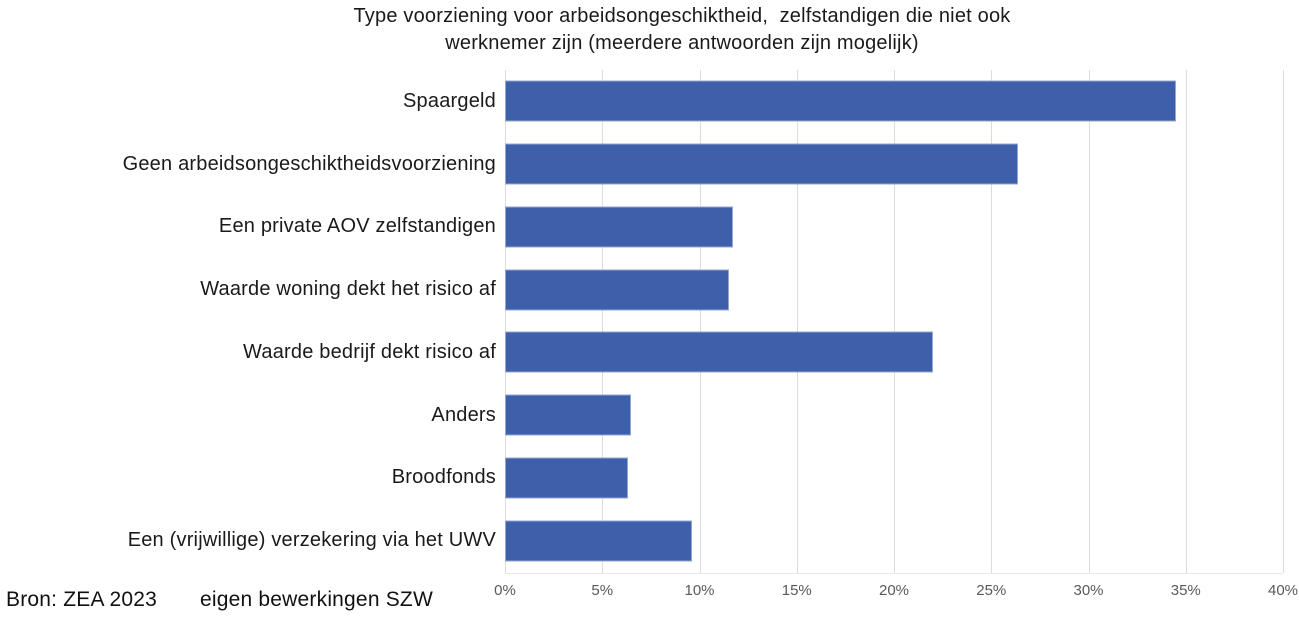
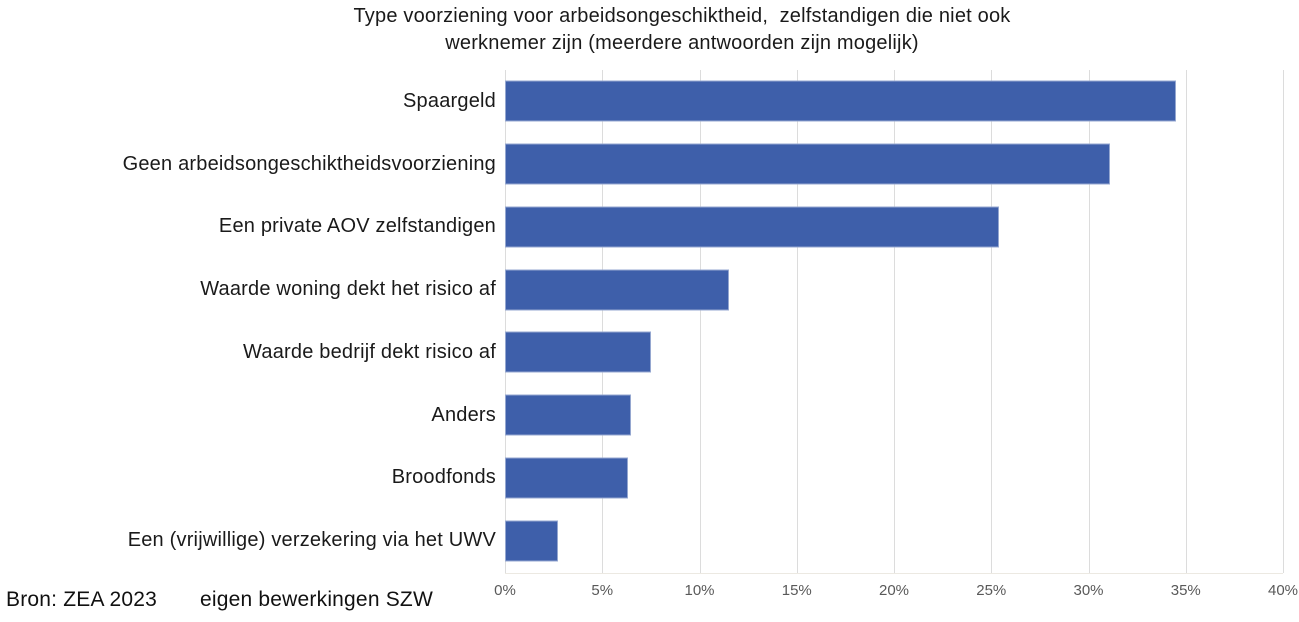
Geen arbeidsongeschiktheidsvoorziening: 26.4% -> 31.1%
Een private AOV zelfstandigen: 11.7% -> 25.4%
Waarde bedrijf dekt risico af: 22.0% -> 7.5%
Een (vrijwillige) verzekering via het UWV: 9.6% -> 2.7%
